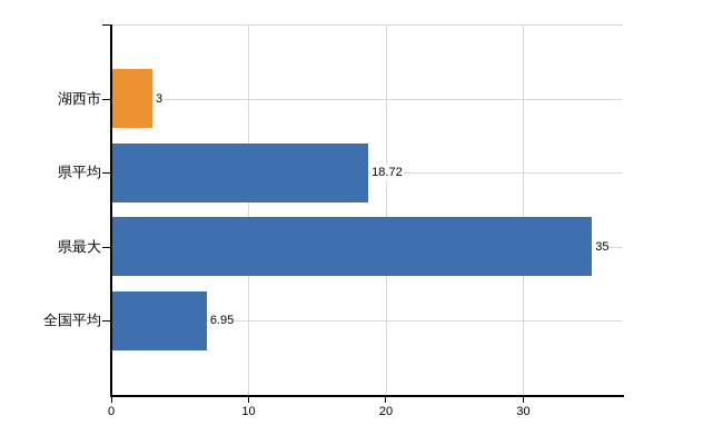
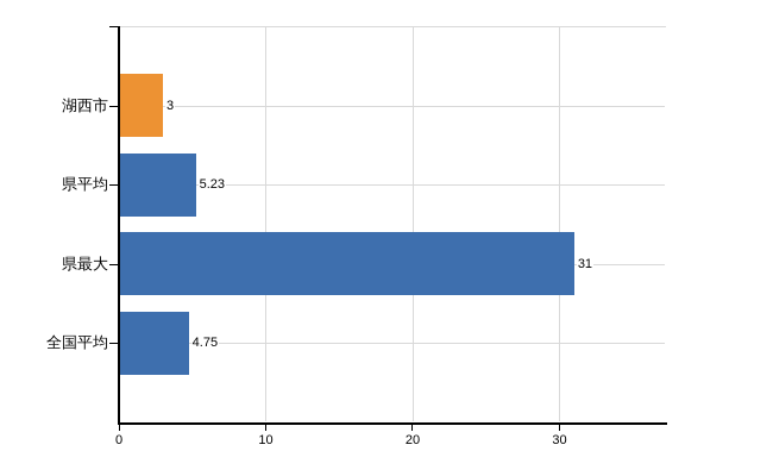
県平均: 18.72 -> 5.23
県最大: 35 -> 31
全国平均: 6.95 -> 4.75
